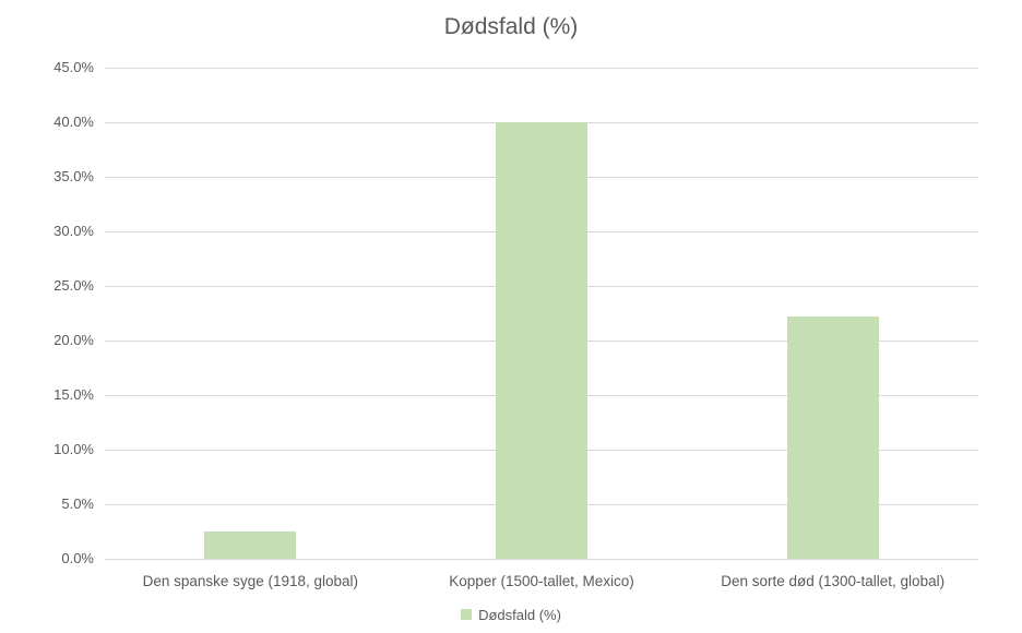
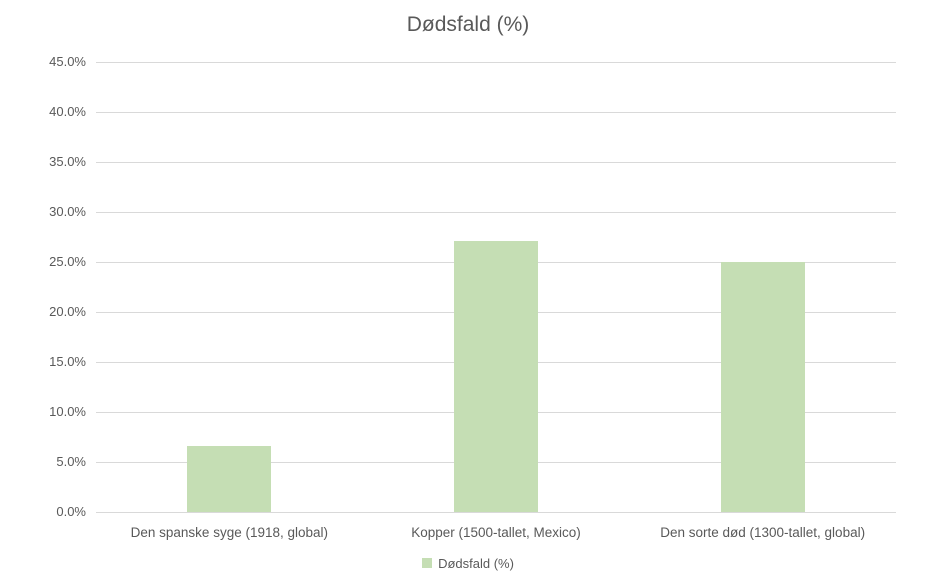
Den spanske syge (1918, global): 2.5% -> 6.6%
Kopper (1500-tallet, Mexico): 40.0% -> 27.1%
Den sorte død (1300-tallet, global): 22.2% -> 25.0%
